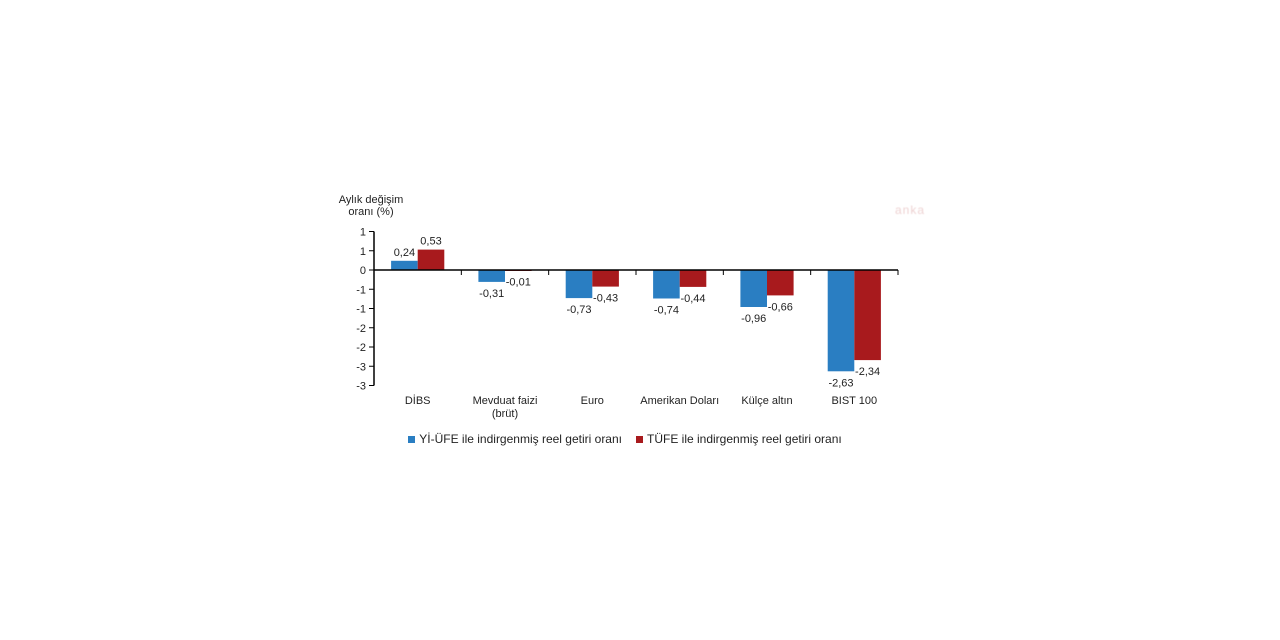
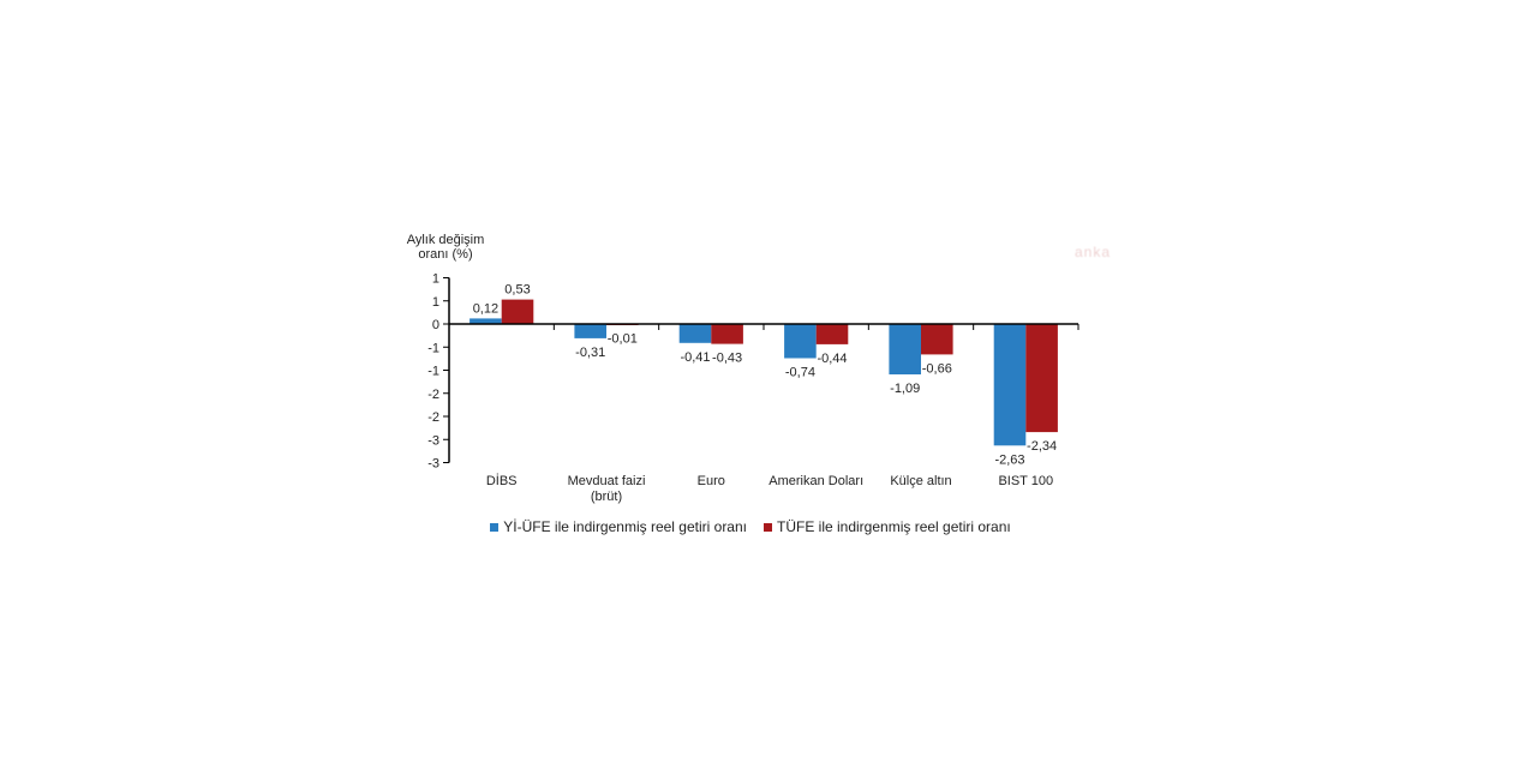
Yİ-ÜFE ile indirgenmiş reel getiri oranı/DİBS: 0,24 -> 0,12
Yİ-ÜFE ile indirgenmiş reel getiri oranı/Euro: -0,73 -> -0,41
Yİ-ÜFE ile indirgenmiş reel getiri oranı/Külçe altın: -0,96 -> -1,09
